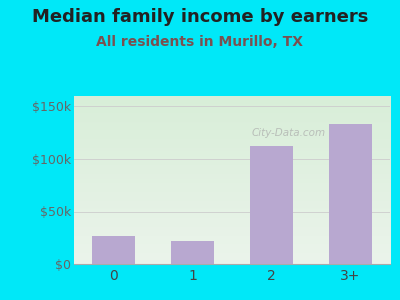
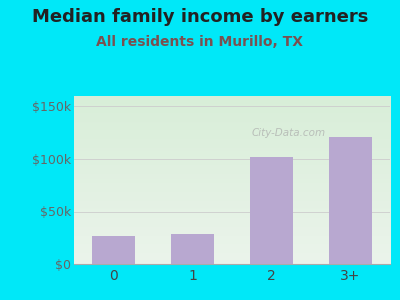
1: $22k -> $29k
2: $112k -> $102k
3+: $133k -> $121k
